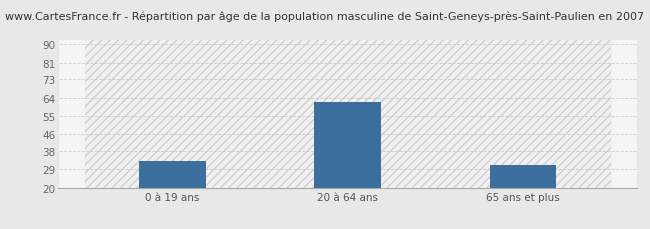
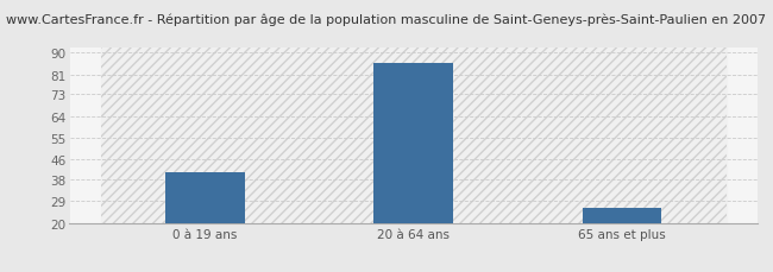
0 à 19 ans: 33 -> 41
20 à 64 ans: 62 -> 86
65 ans et plus: 31 -> 26
